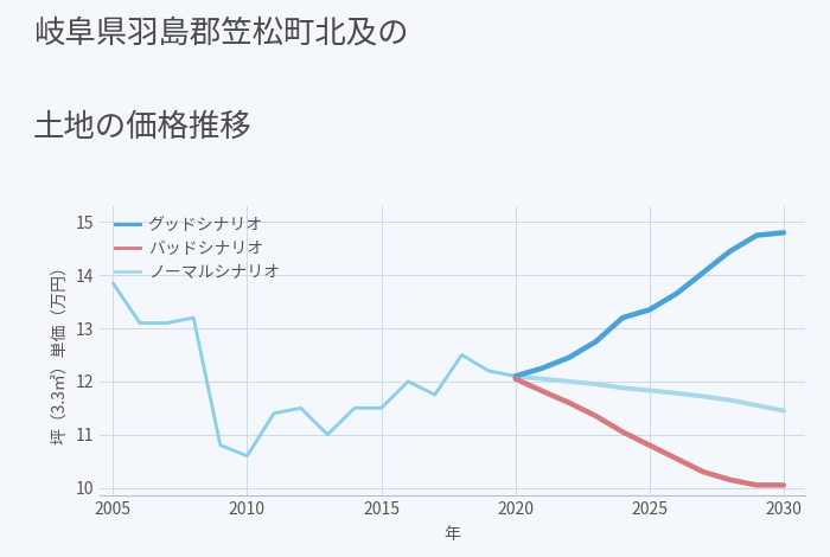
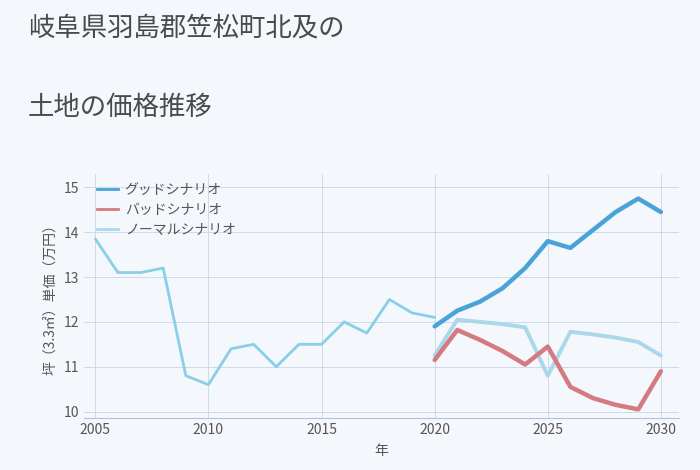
グッドシナリオ/2020: 12.10 -> 11.90
バッドシナリオ/2020: 12.05 -> 11.15
ノーマルシナリオ/2020: 12.10 -> 11.25
グッドシナリオ/2025: 13.35 -> 13.80
バッドシナリオ/2025: 10.80 -> 11.45
ノーマルシナリオ/2025: 11.83 -> 10.80
グッドシナリオ/2030: 14.80 -> 14.45
バッドシナリオ/2030: 10.05 -> 10.90
ノーマルシナリオ/2030: 11.45 -> 11.25
